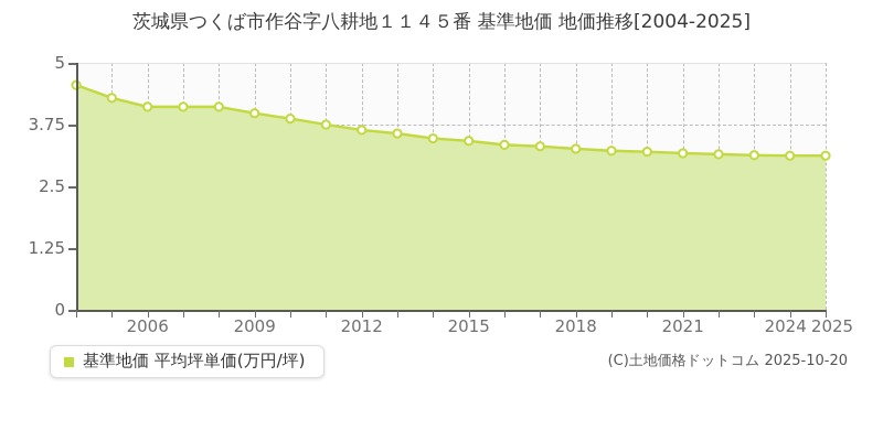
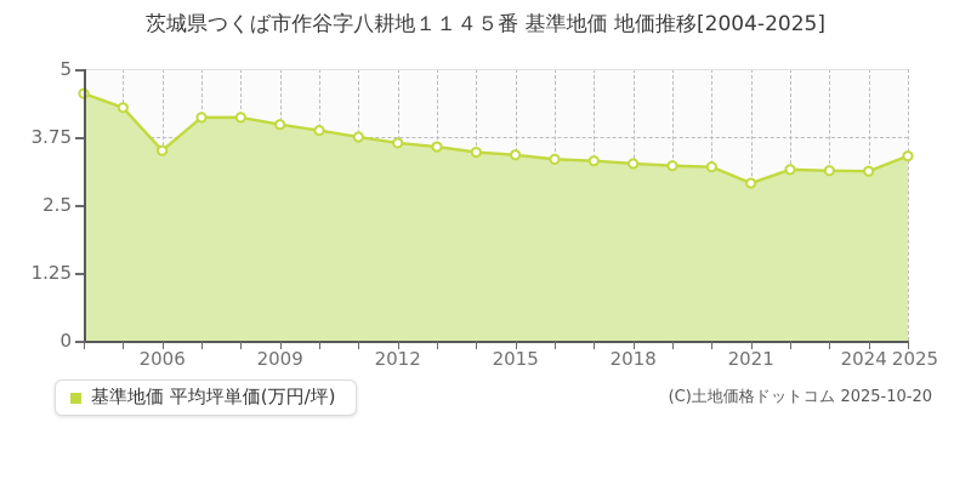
2006: 4.1 -> 3.5
2021: 3.2 -> 2.9
2025: 3.1 -> 3.4
